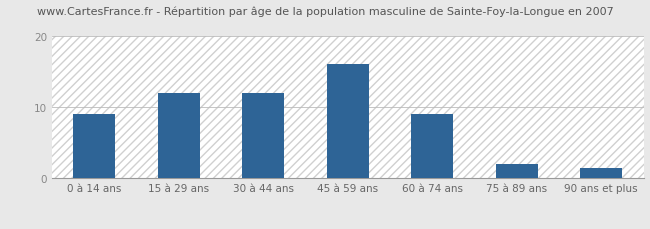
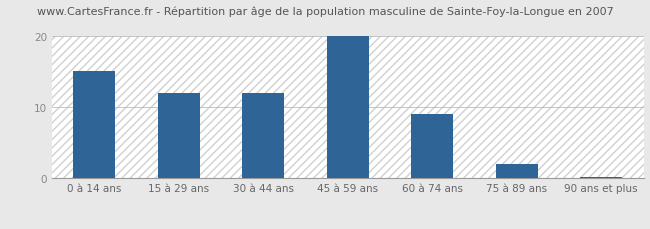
0 à 14 ans: 9.0 -> 15.0
45 à 59 ans: 16.0 -> 20.0
90 ans et plus: 1.4 -> 0.2
